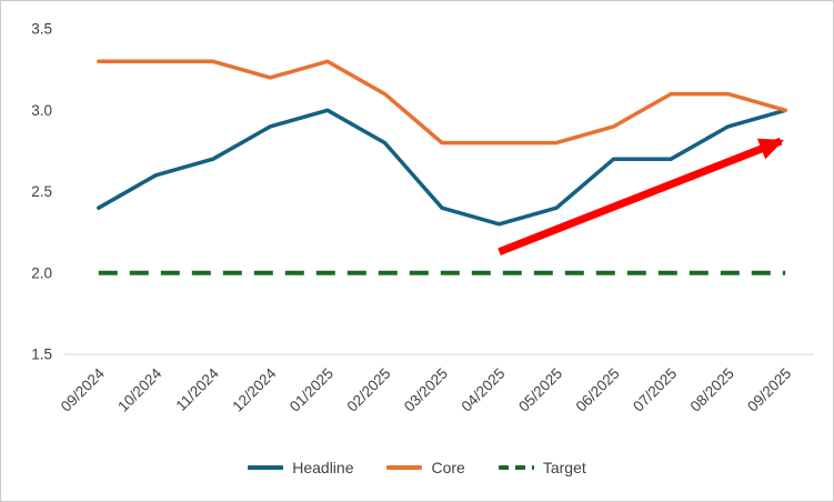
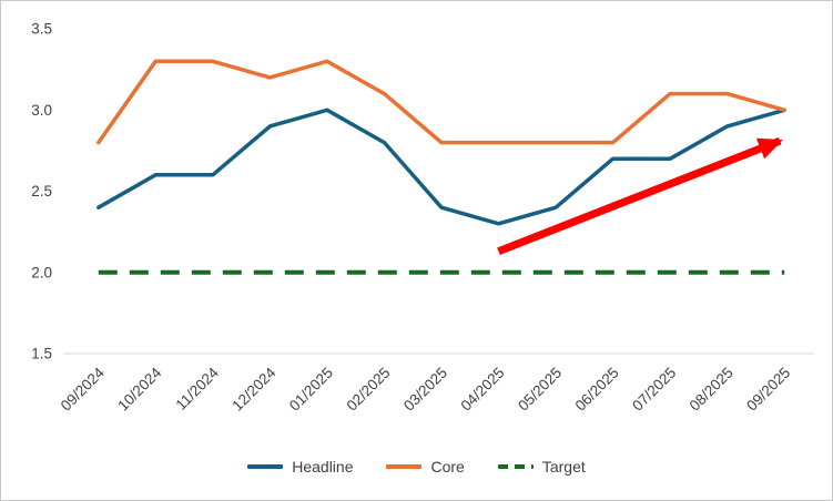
Core/09/2024: 3.3 -> 2.8
Headline/11/2024: 2.7 -> 2.6
Core/06/2025: 2.9 -> 2.8
